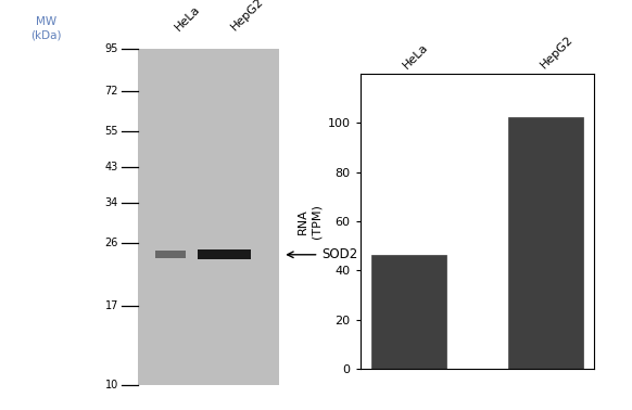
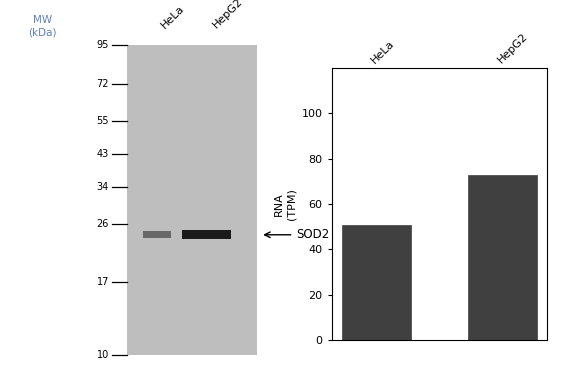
HeLa: 46.5 -> 51.0
HepG2: 102.5 -> 73.0
